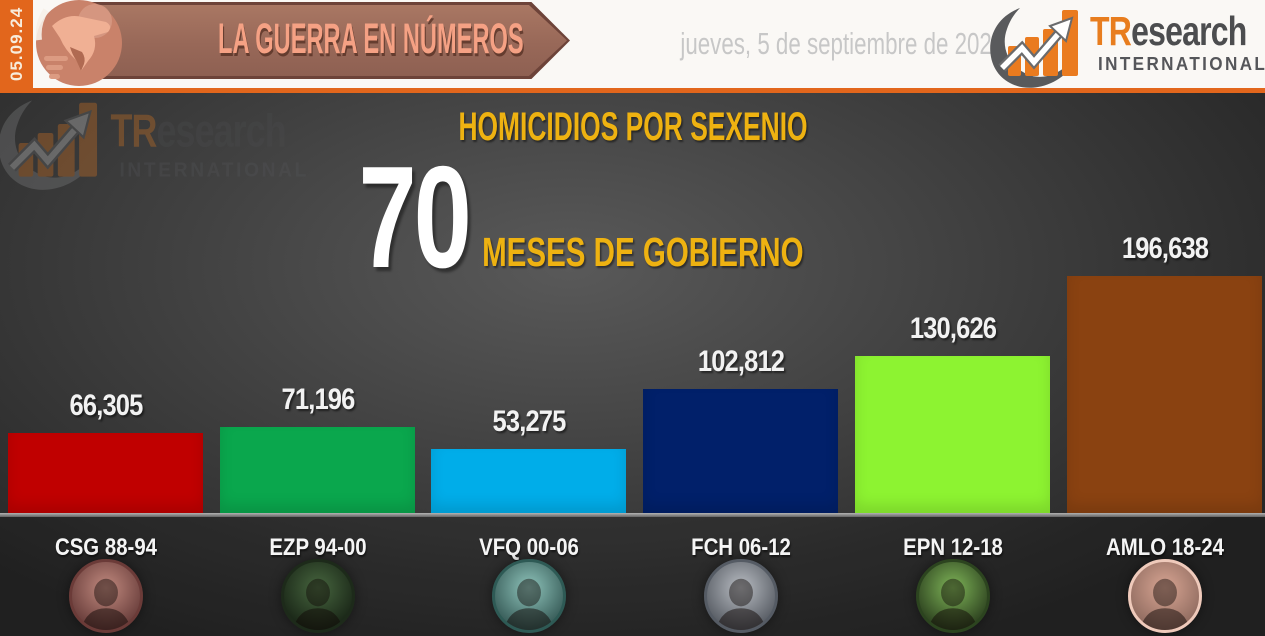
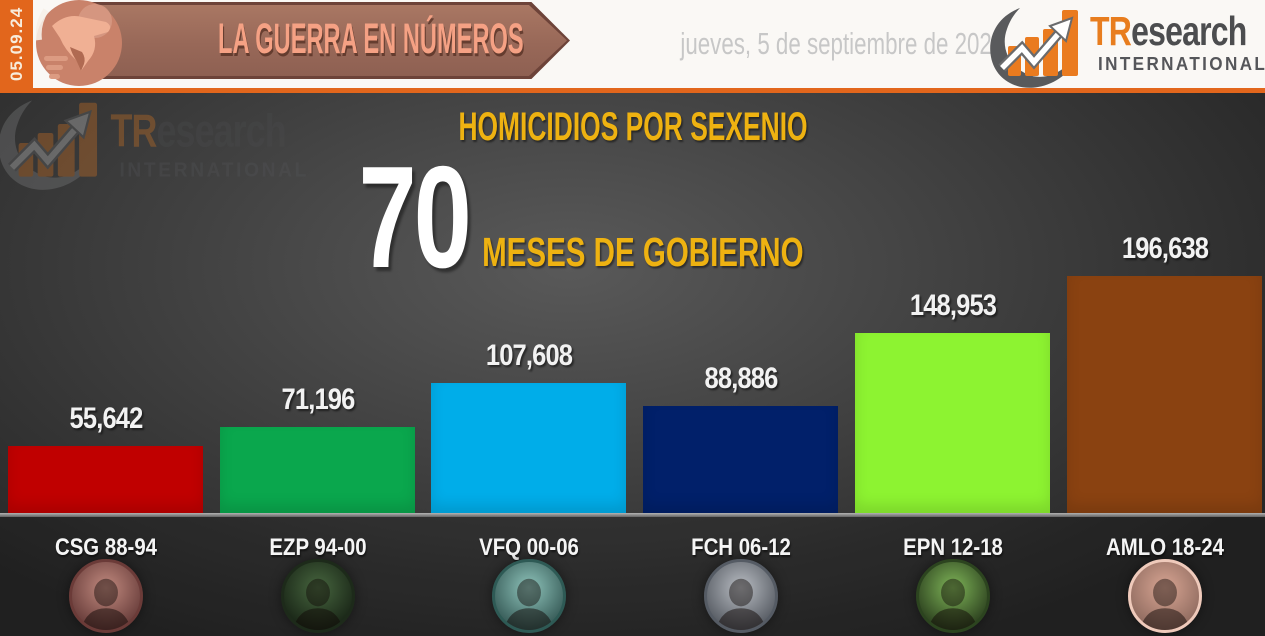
CSG 88-94: 66,305 -> 55,642
VFQ 00-06: 53,275 -> 107,608
FCH 06-12: 102,812 -> 88,886
EPN 12-18: 130,626 -> 148,953
